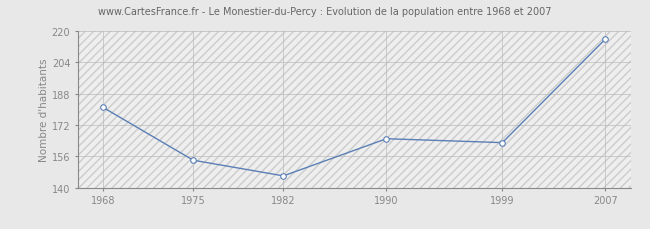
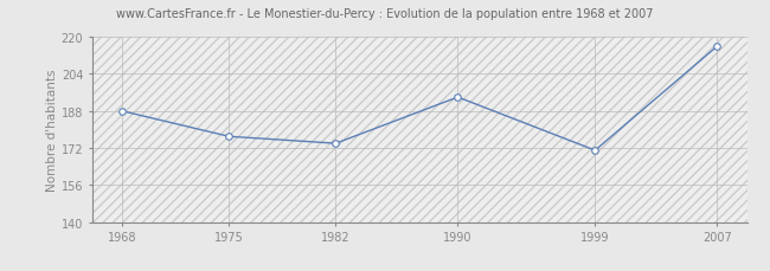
1968: 181 -> 188
1975: 154 -> 177
1982: 146 -> 174
1990: 165 -> 194
1999: 163 -> 171
